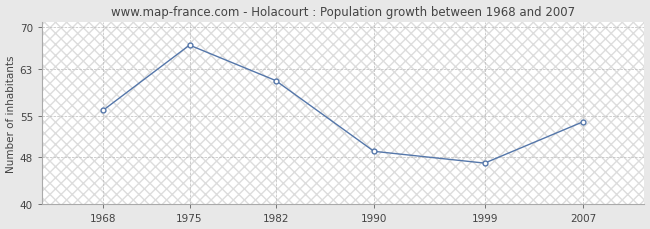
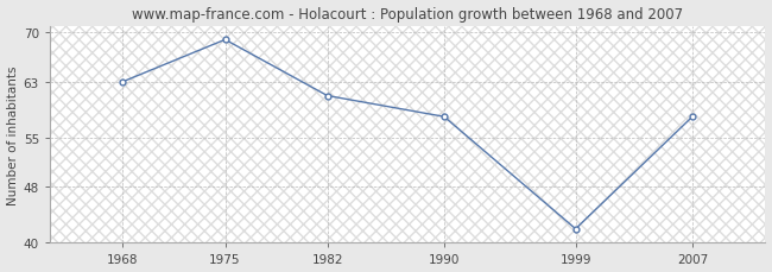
1968: 56 -> 63
1975: 67 -> 69
1990: 49 -> 58
1999: 47 -> 42
2007: 54 -> 58
